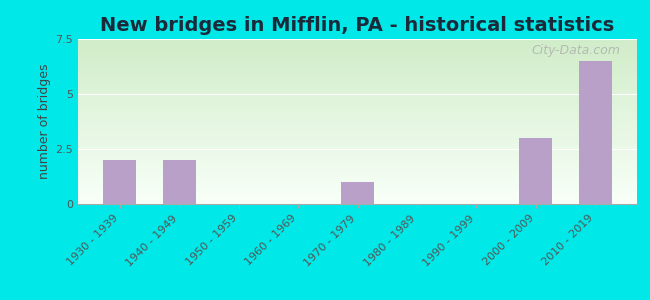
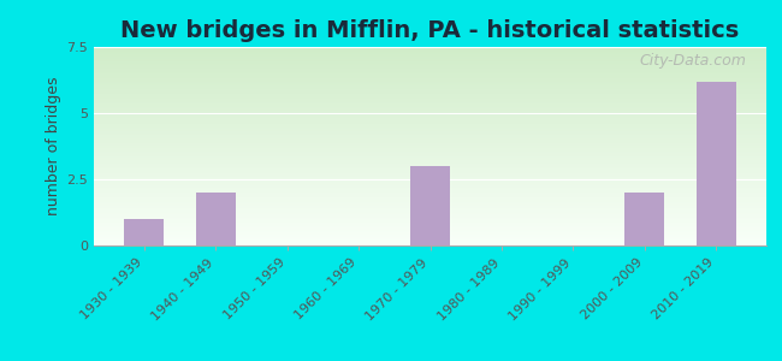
1930 - 1939: 2.0 -> 1.0
1970 - 1979: 1.0 -> 3.0
2000 - 2009: 3.0 -> 2.0
2010 - 2019: 6.5 -> 6.2
